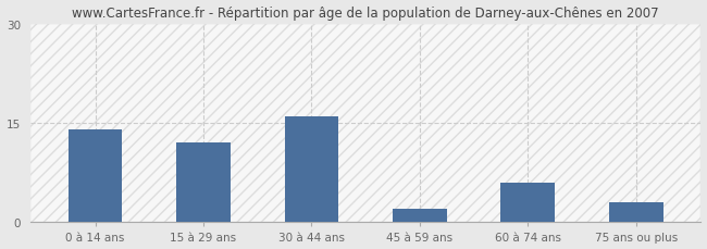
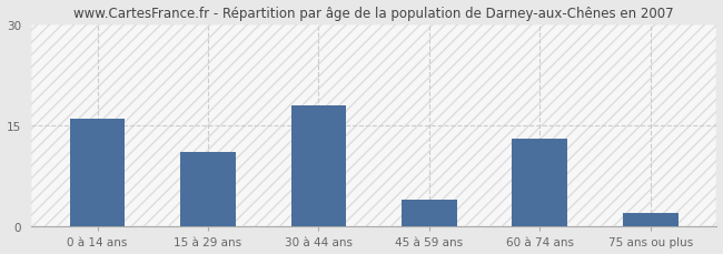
0 à 14 ans: 14 -> 16
15 à 29 ans: 12 -> 11
30 à 44 ans: 16 -> 18
45 à 59 ans: 2 -> 4
60 à 74 ans: 6 -> 13
75 ans ou plus: 3 -> 2
